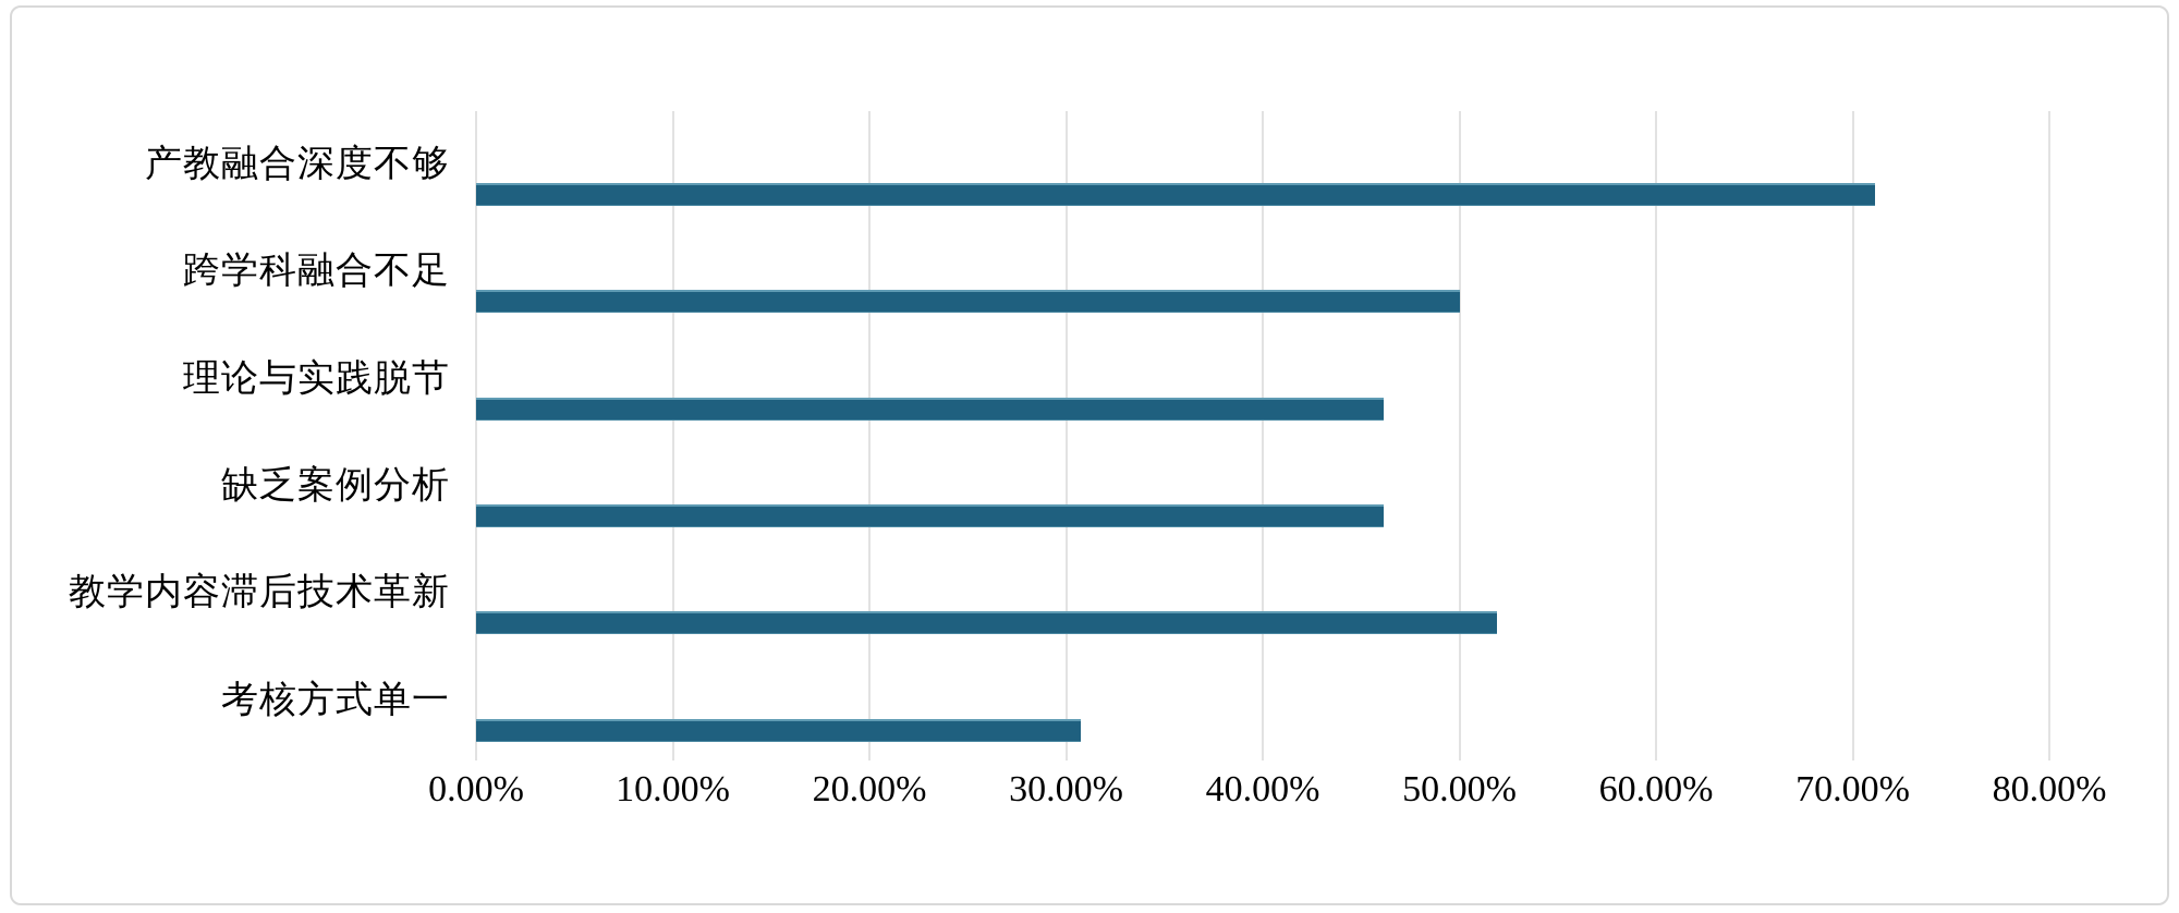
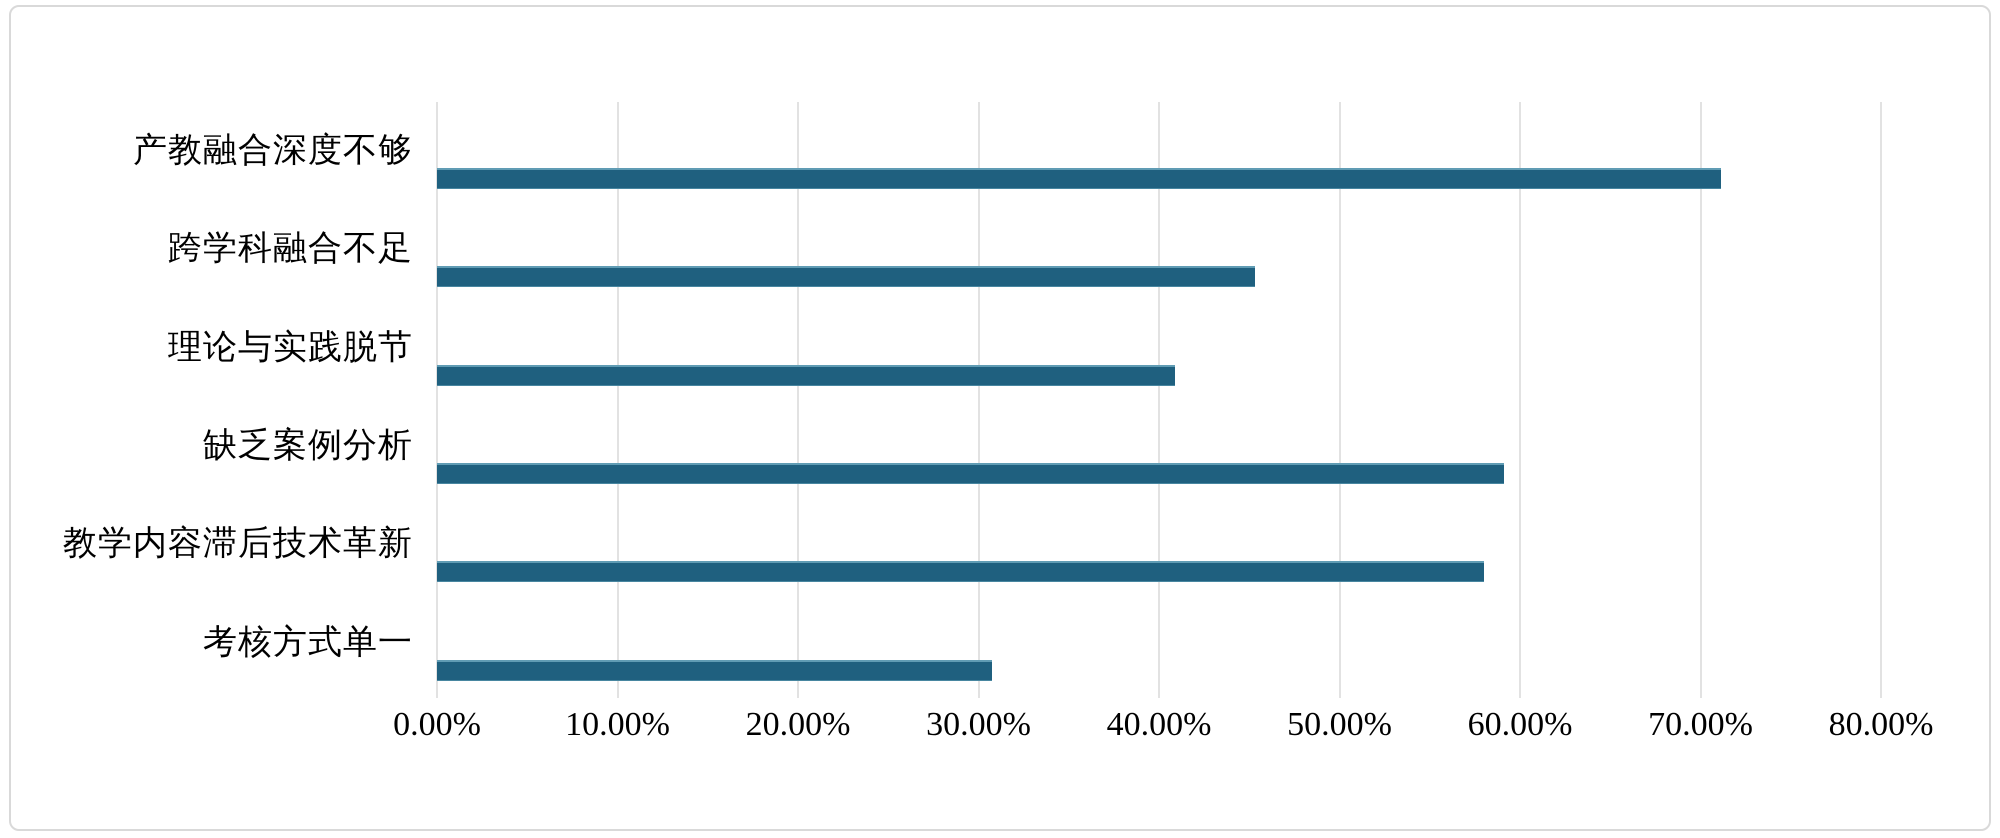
跨学科融合不足: 50.0% -> 45.3%
理论与实践脱节: 46.1% -> 40.9%
缺乏案例分析: 46.1% -> 59.1%
教学内容滞后技术革新: 51.9% -> 58.0%
